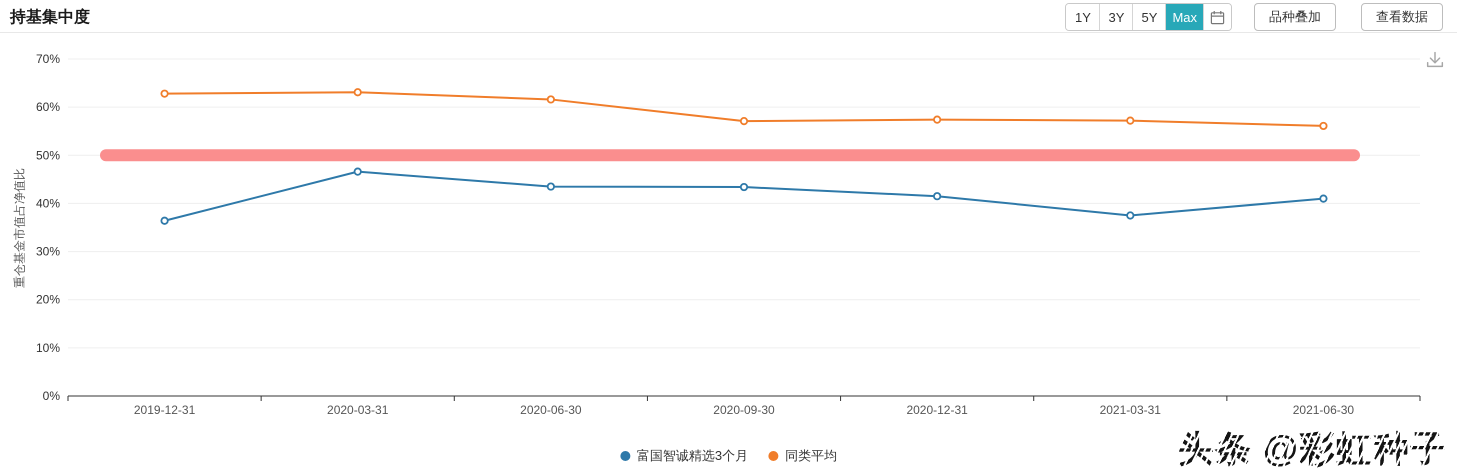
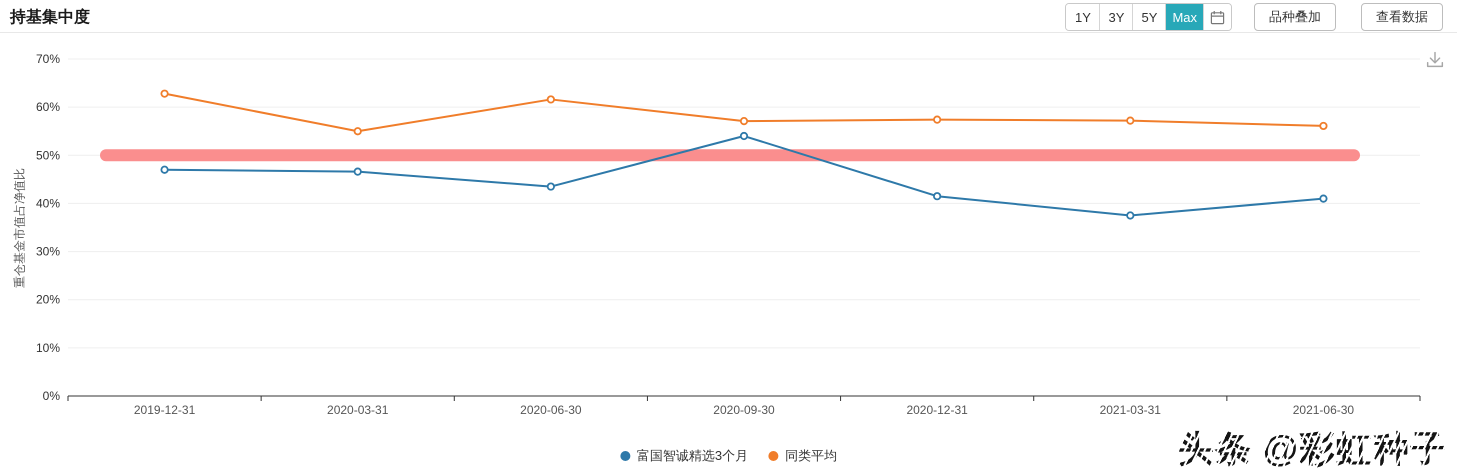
富国智诚精选3个月/2019-12-31: 36% -> 47%
同类平均/2020-03-31: 63% -> 55%
富国智诚精选3个月/2020-09-30: 43% -> 54%
